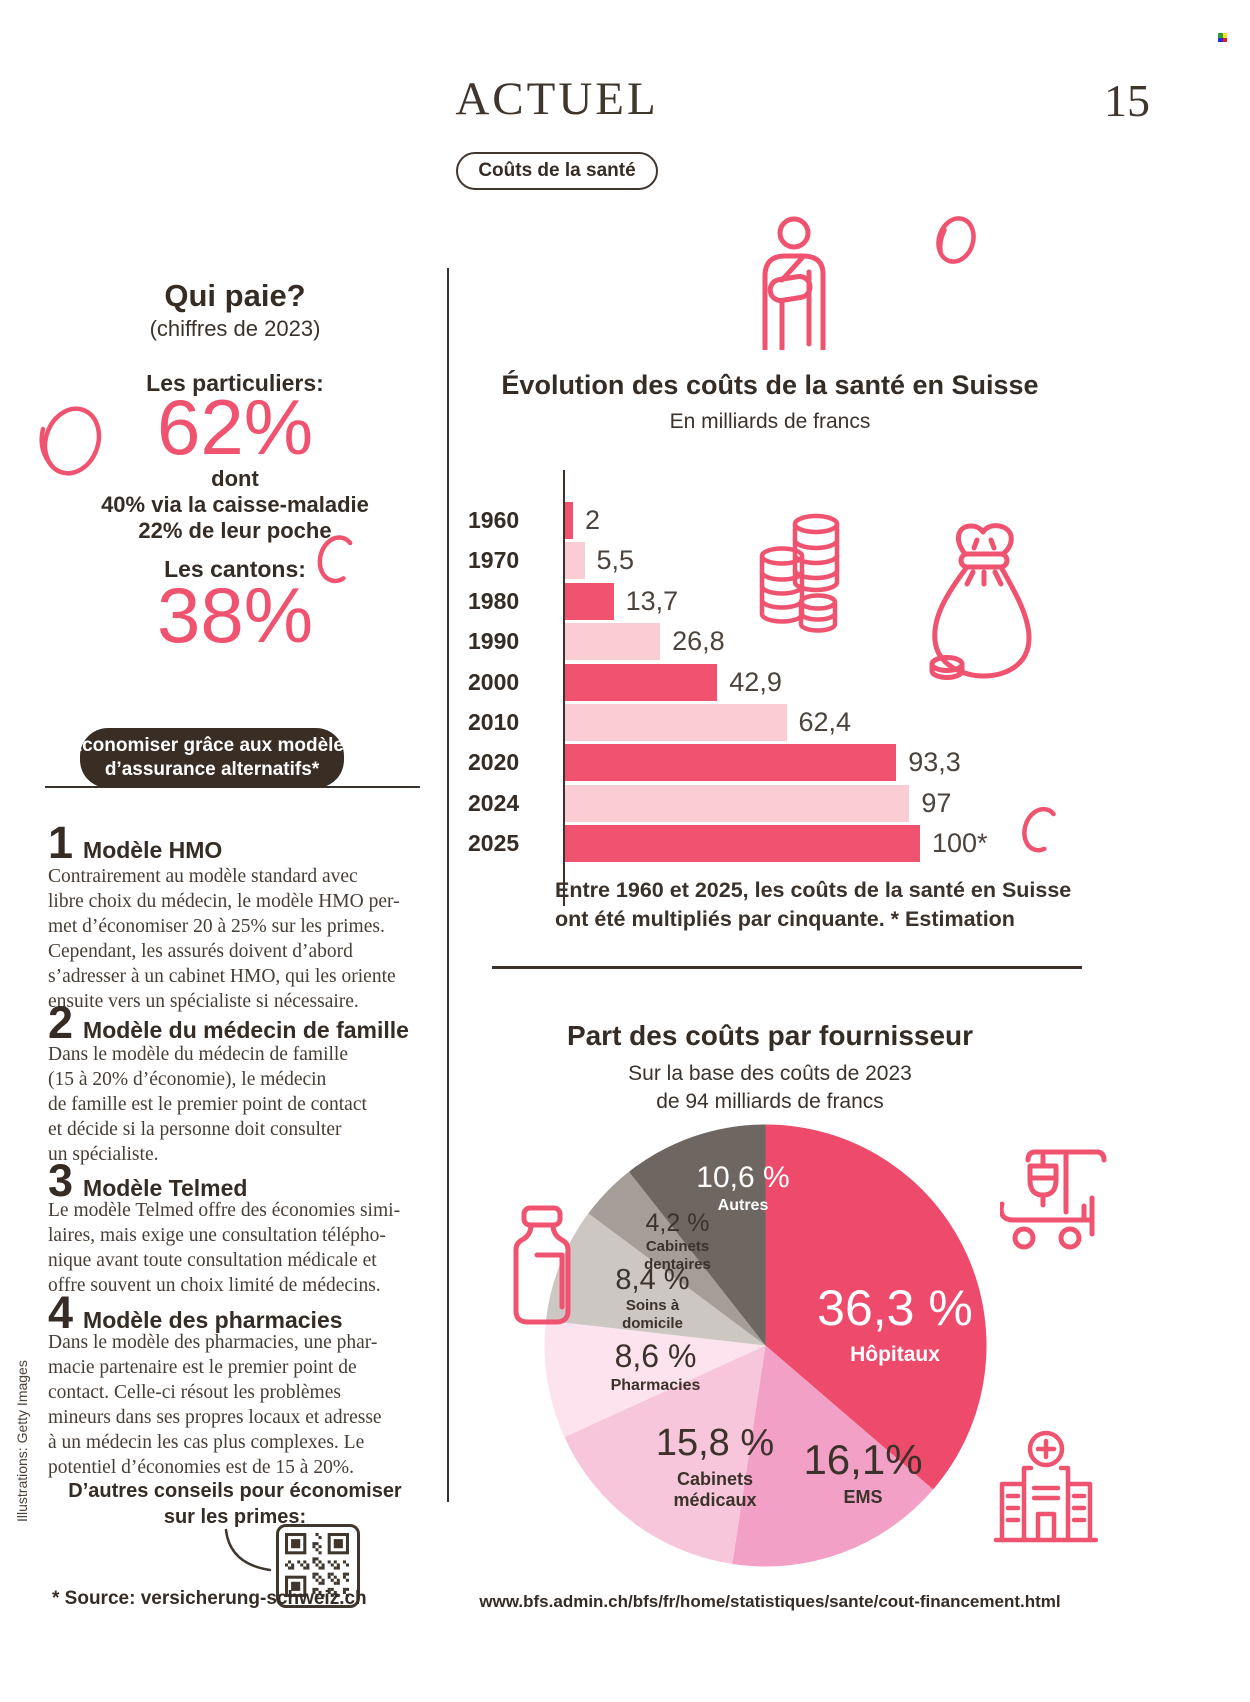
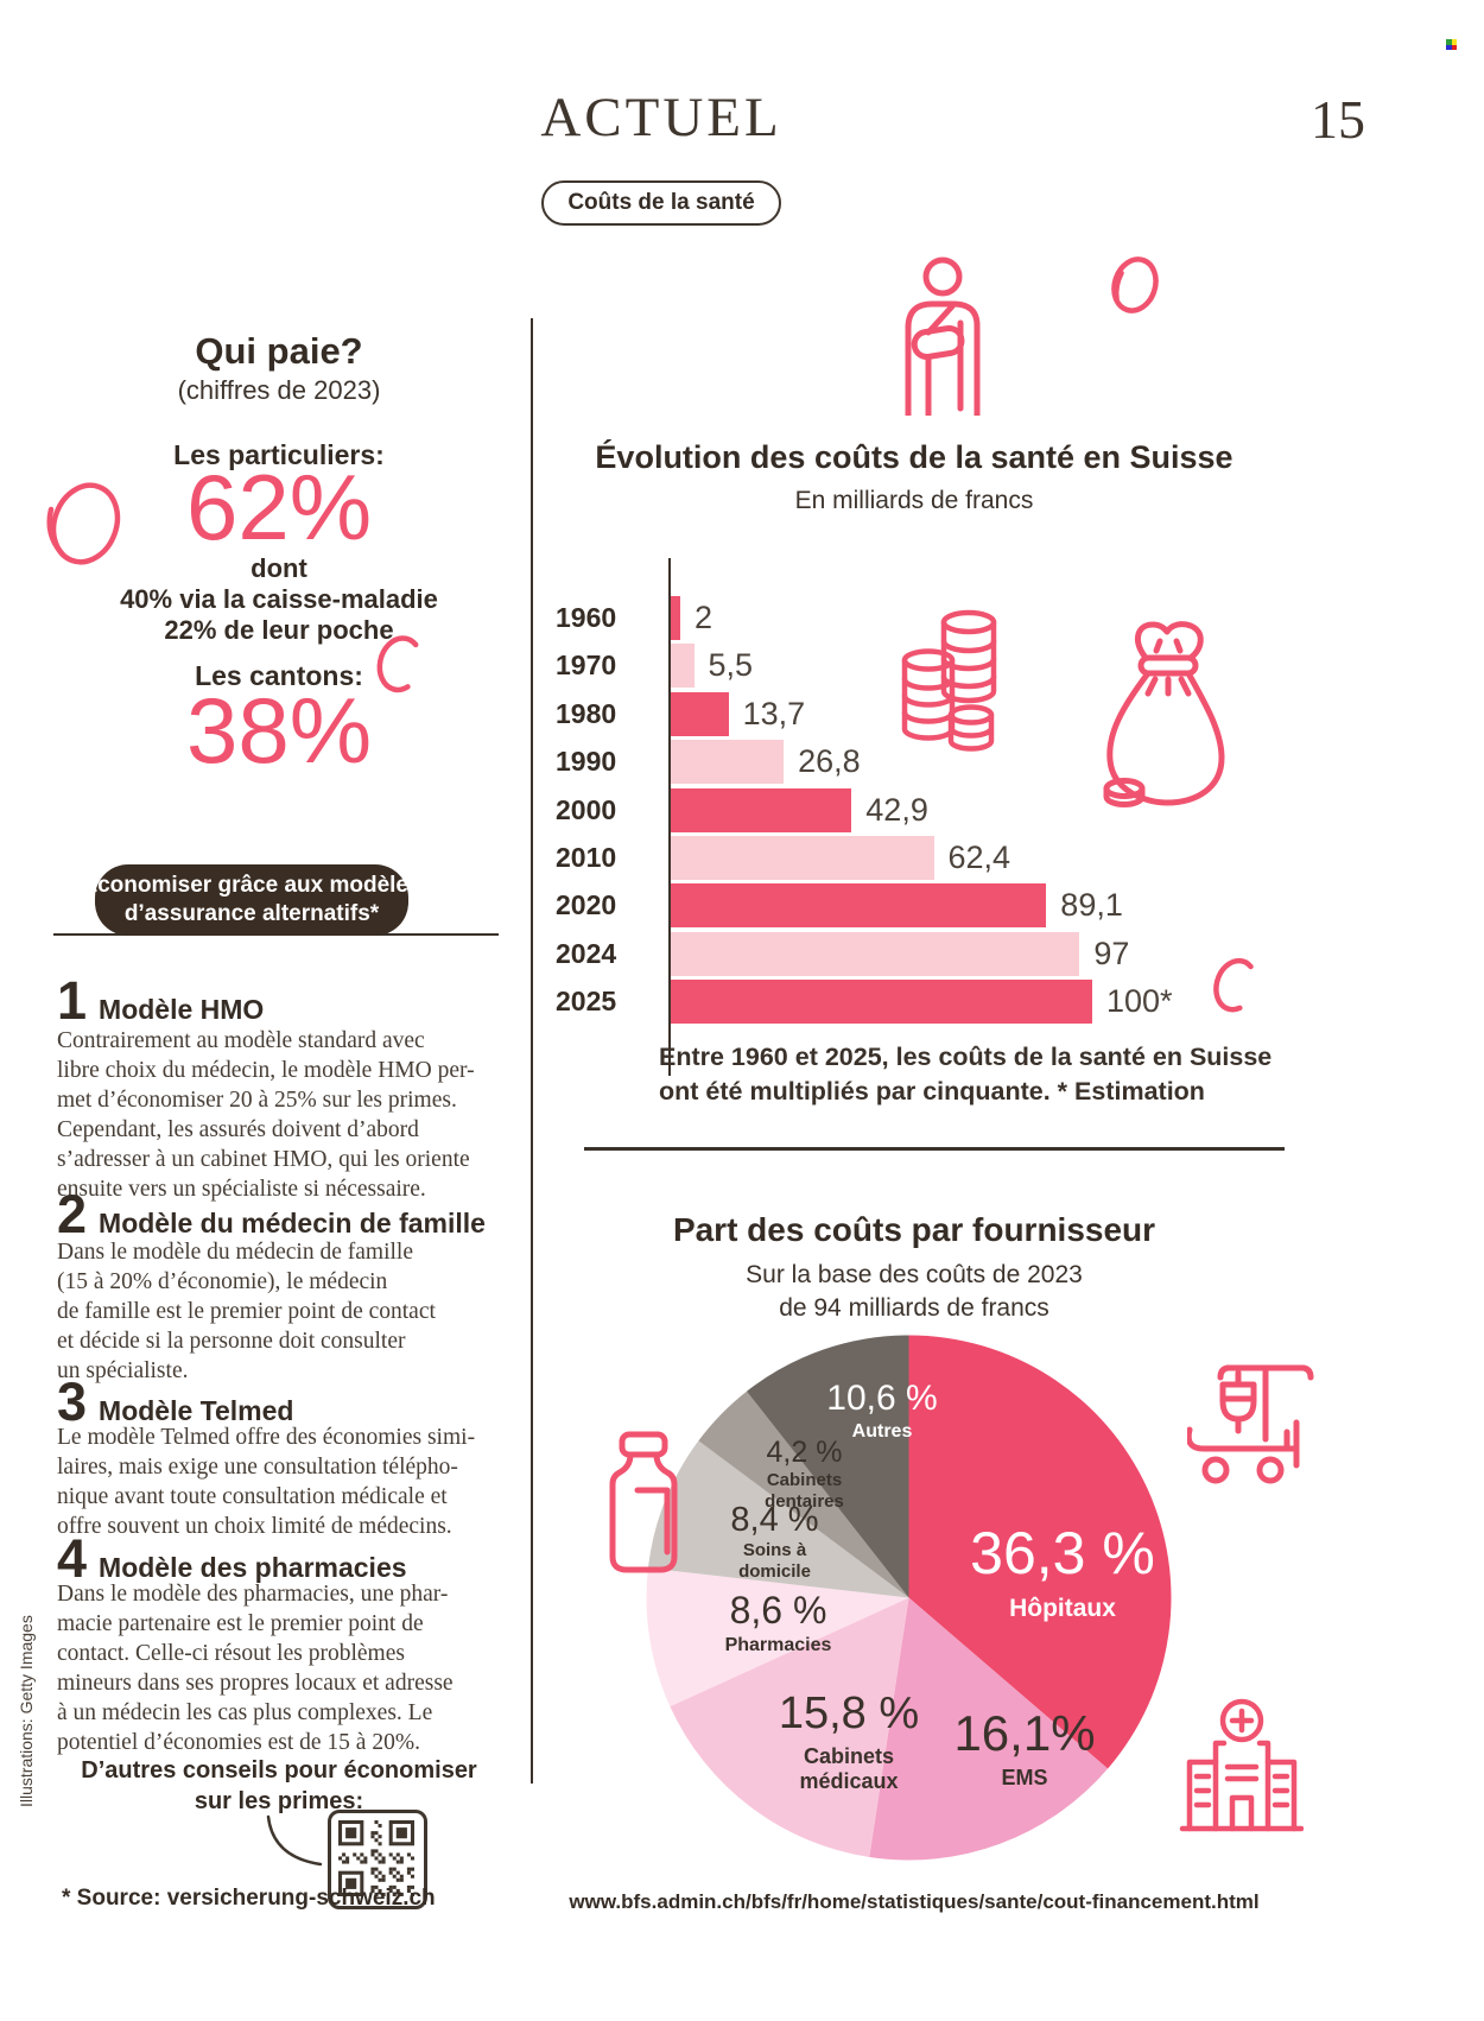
Évolution des coûts de la santé en Suisse/2020: 93,3 -> 89,1
